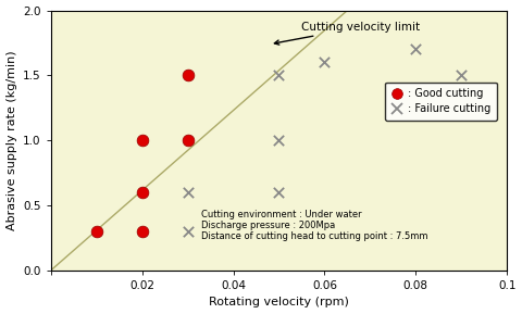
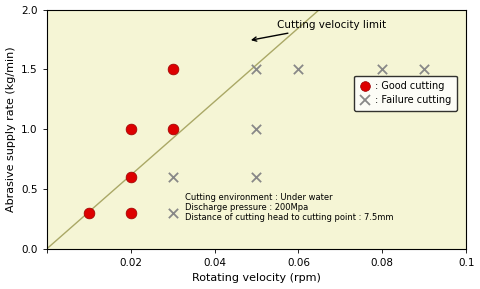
: Failure cutting/0.06: 1.6 -> 1.5
: Failure cutting/0.08: 1.7 -> 1.5
